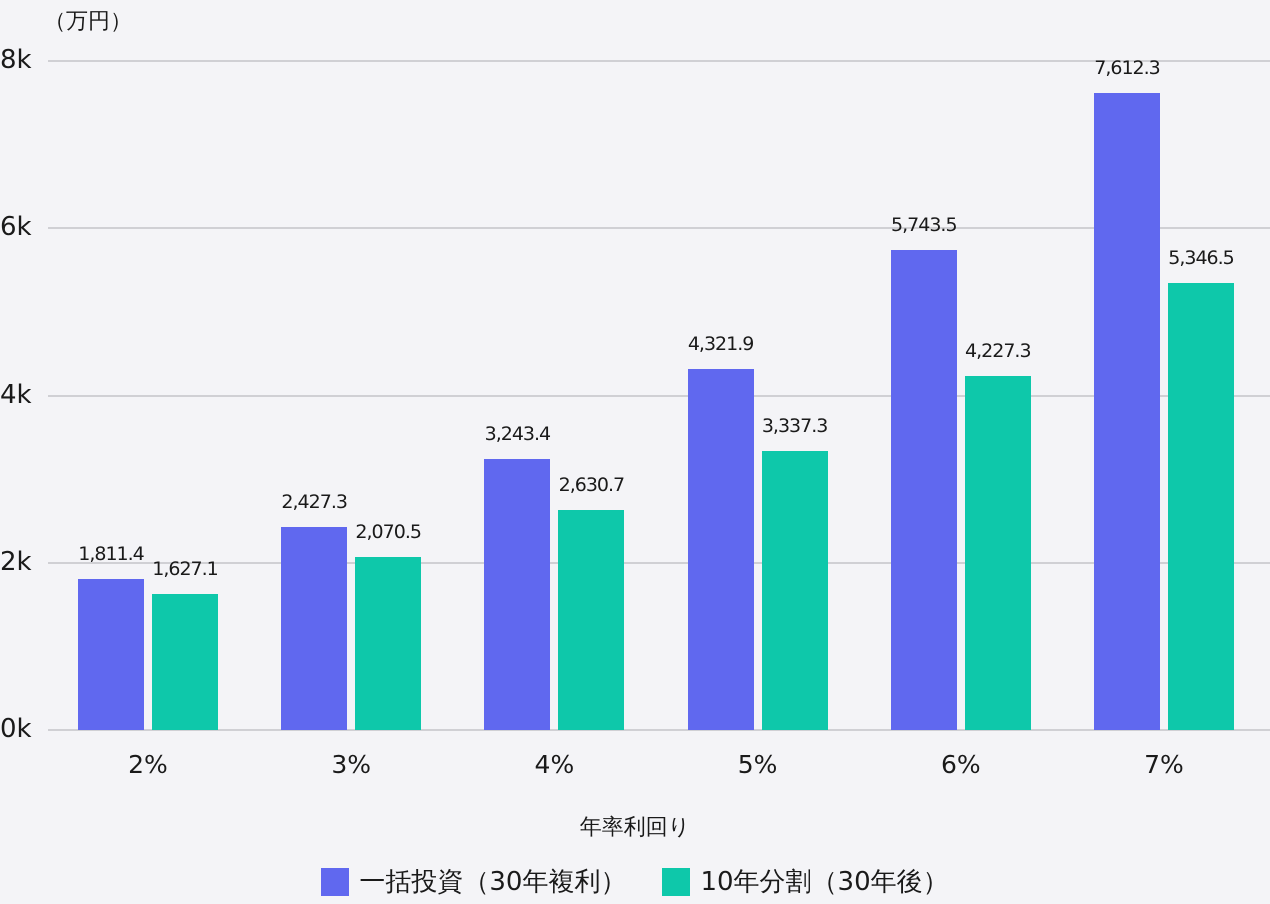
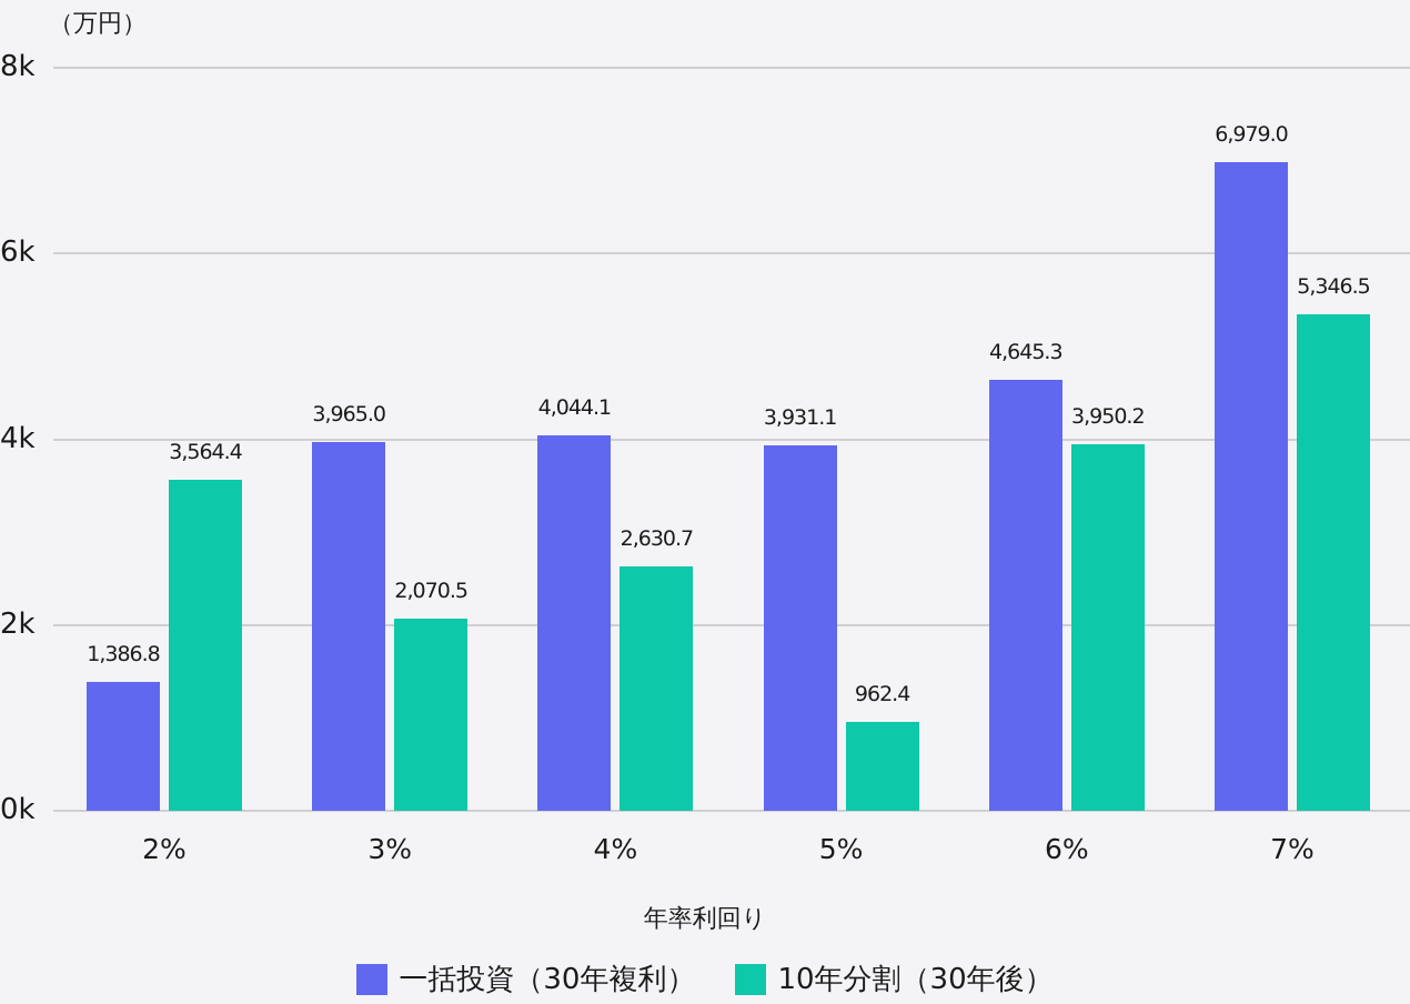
一括投資（30年複利）/2%: 1,811.4 -> 1,386.8
10年分割（30年後）/2%: 1,627.1 -> 3,564.4
一括投資（30年複利）/3%: 2,427.3 -> 3,965.0
一括投資（30年複利）/4%: 3,243.4 -> 4,044.1
一括投資（30年複利）/5%: 4,321.9 -> 3,931.1
10年分割（30年後）/5%: 3,337.3 -> 962.4
一括投資（30年複利）/6%: 5,743.5 -> 4,645.3
10年分割（30年後）/6%: 4,227.3 -> 3,950.2
一括投資（30年複利）/7%: 7,612.3 -> 6,979.0
